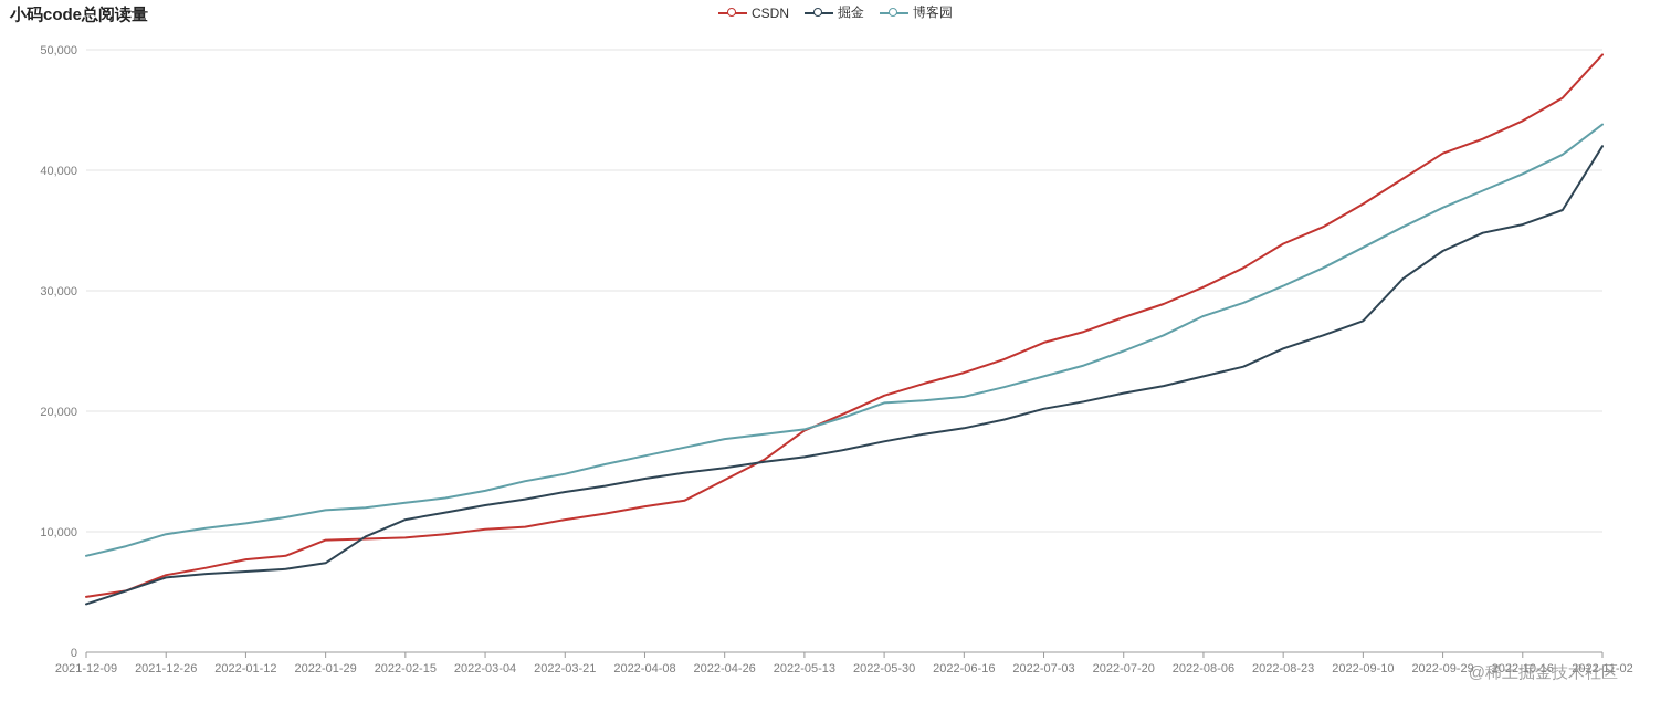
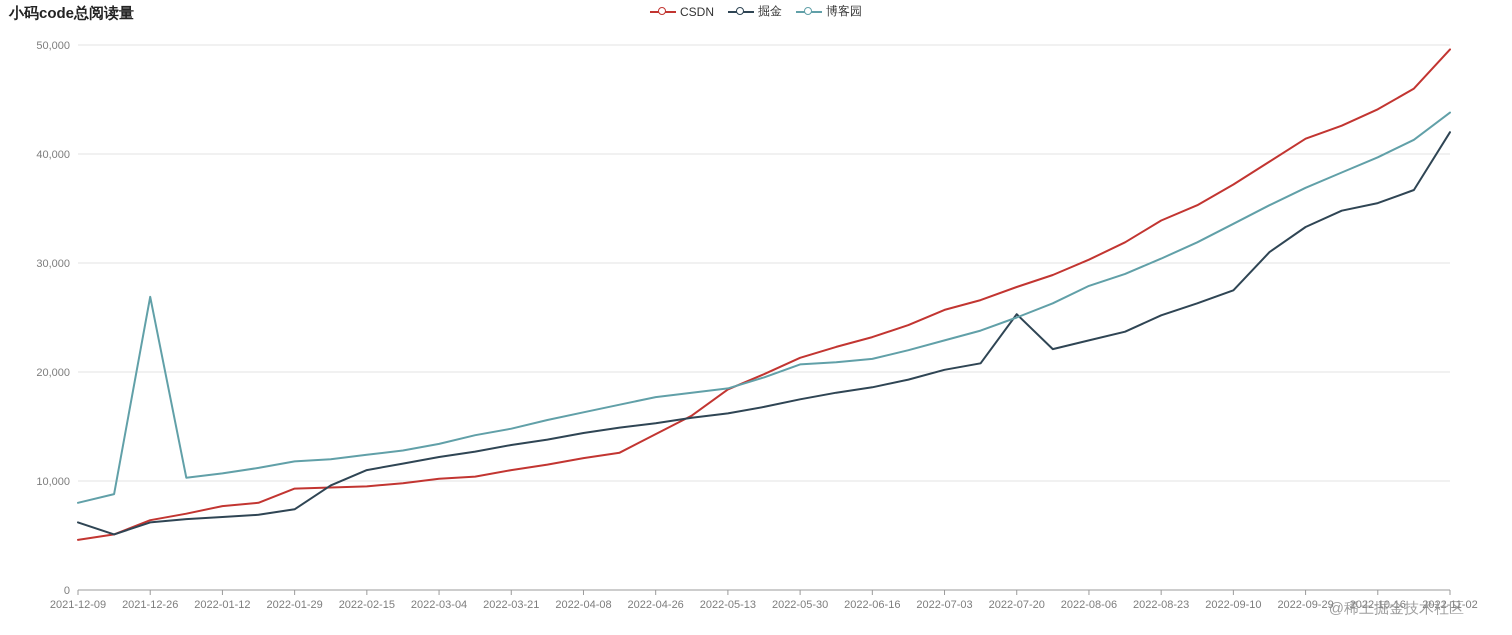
掘金/2021-12-09: 4000 -> 6200
博客园/2021-12-26: 9800 -> 26900
掘金/2022-07-20: 21500 -> 25300
